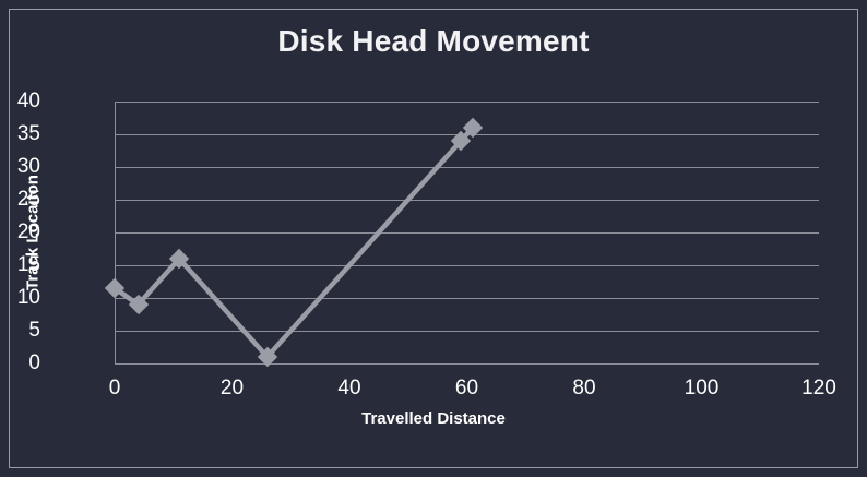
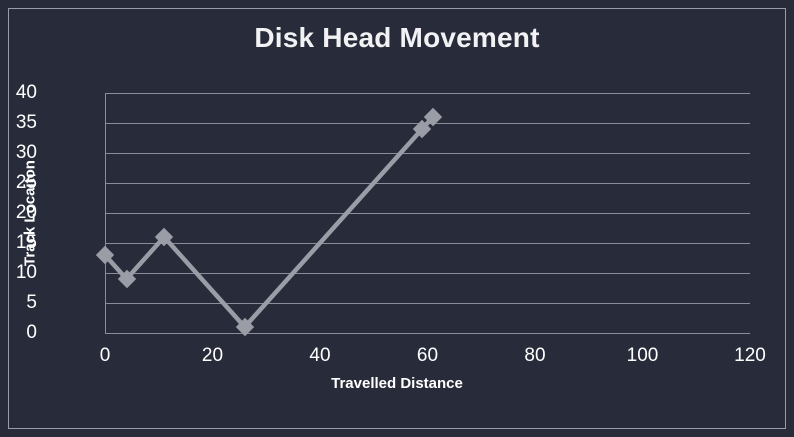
0: 12 -> 13
